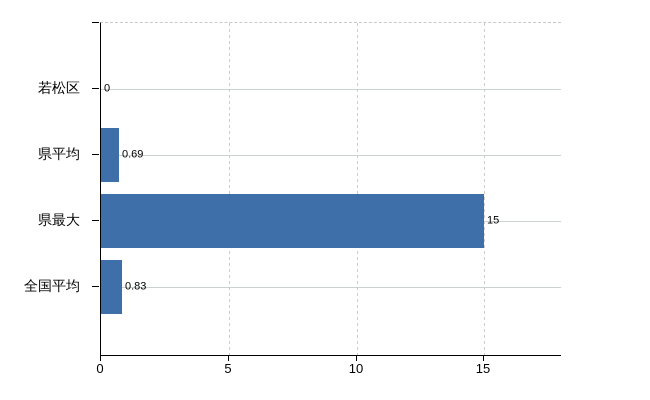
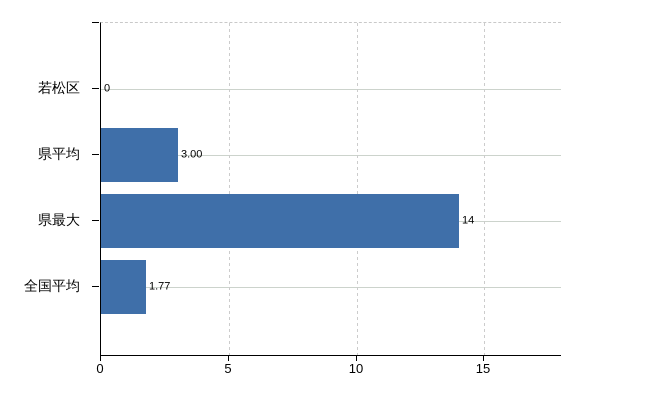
県平均: 0.69 -> 3.00
県最大: 15 -> 14
全国平均: 0.83 -> 1.77
